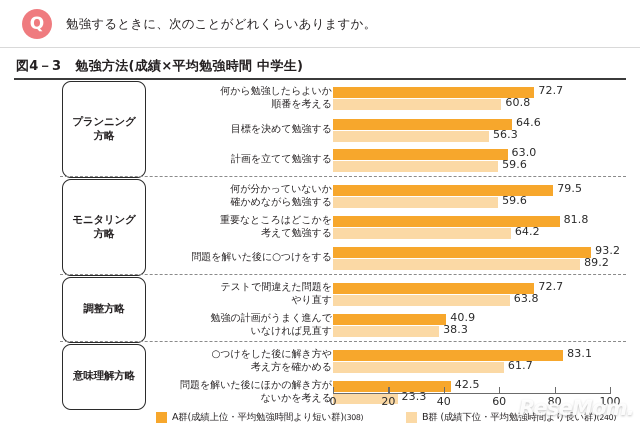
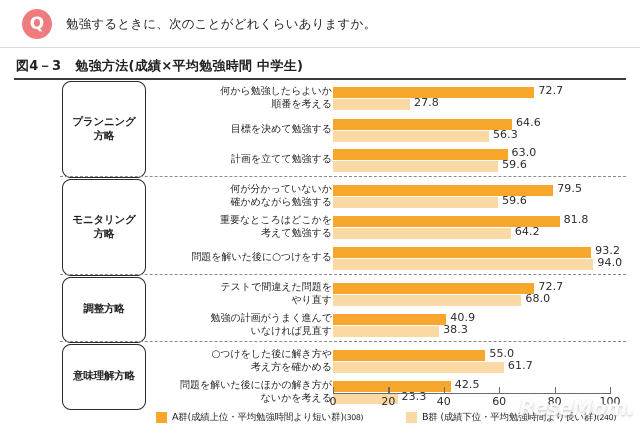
B群 (成績下位・平均勉強時間より長い群)/何から勉強したらよいか 順番を考える: 60.8 -> 27.8
B群 (成績下位・平均勉強時間より長い群)/問題を解いた後に○つけをする: 89.2 -> 94.0
B群 (成績下位・平均勉強時間より長い群)/テストで間違えた問題を やり直す: 63.8 -> 68.0
A群(成績上位・平均勉強時間より短い群)/○つけをした後に解き方や 考え方を確かめる: 83.1 -> 55.0
